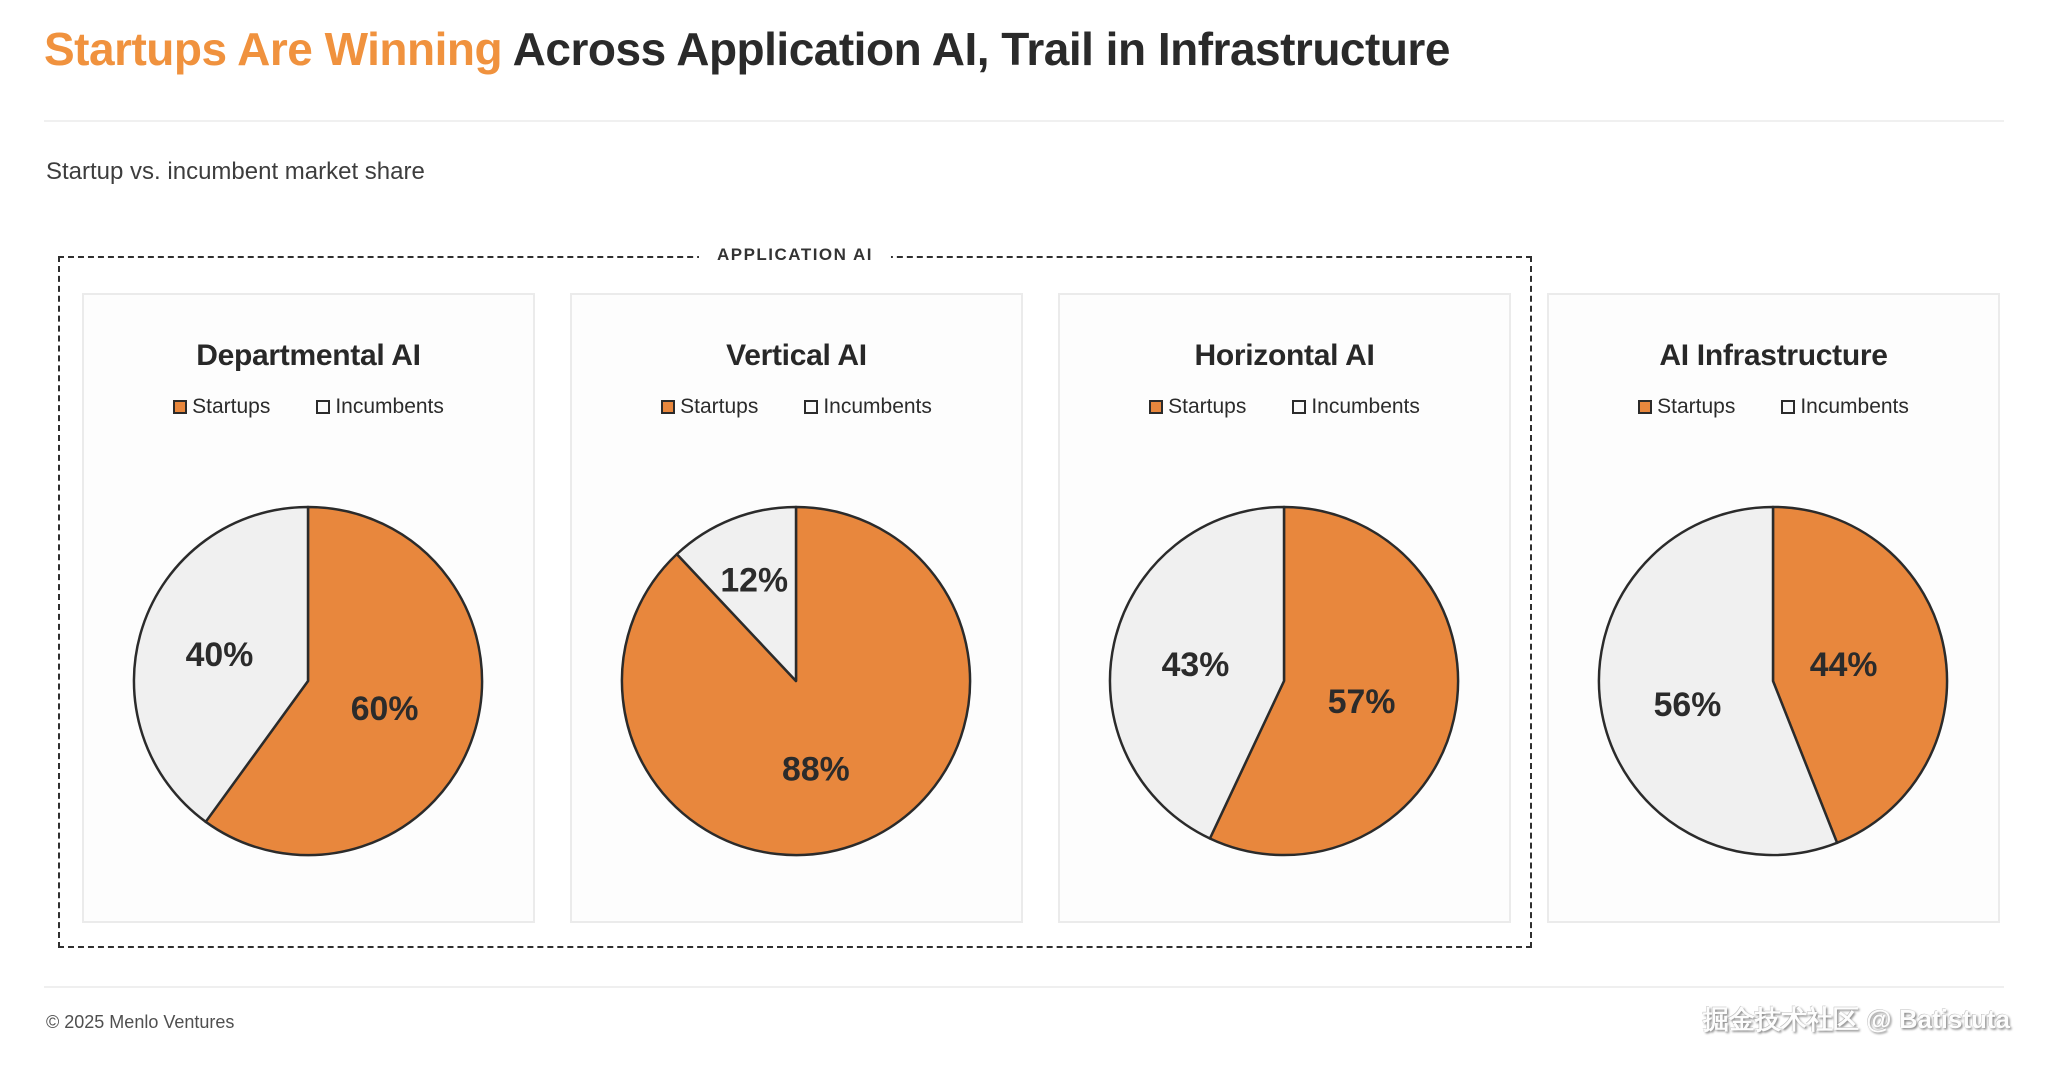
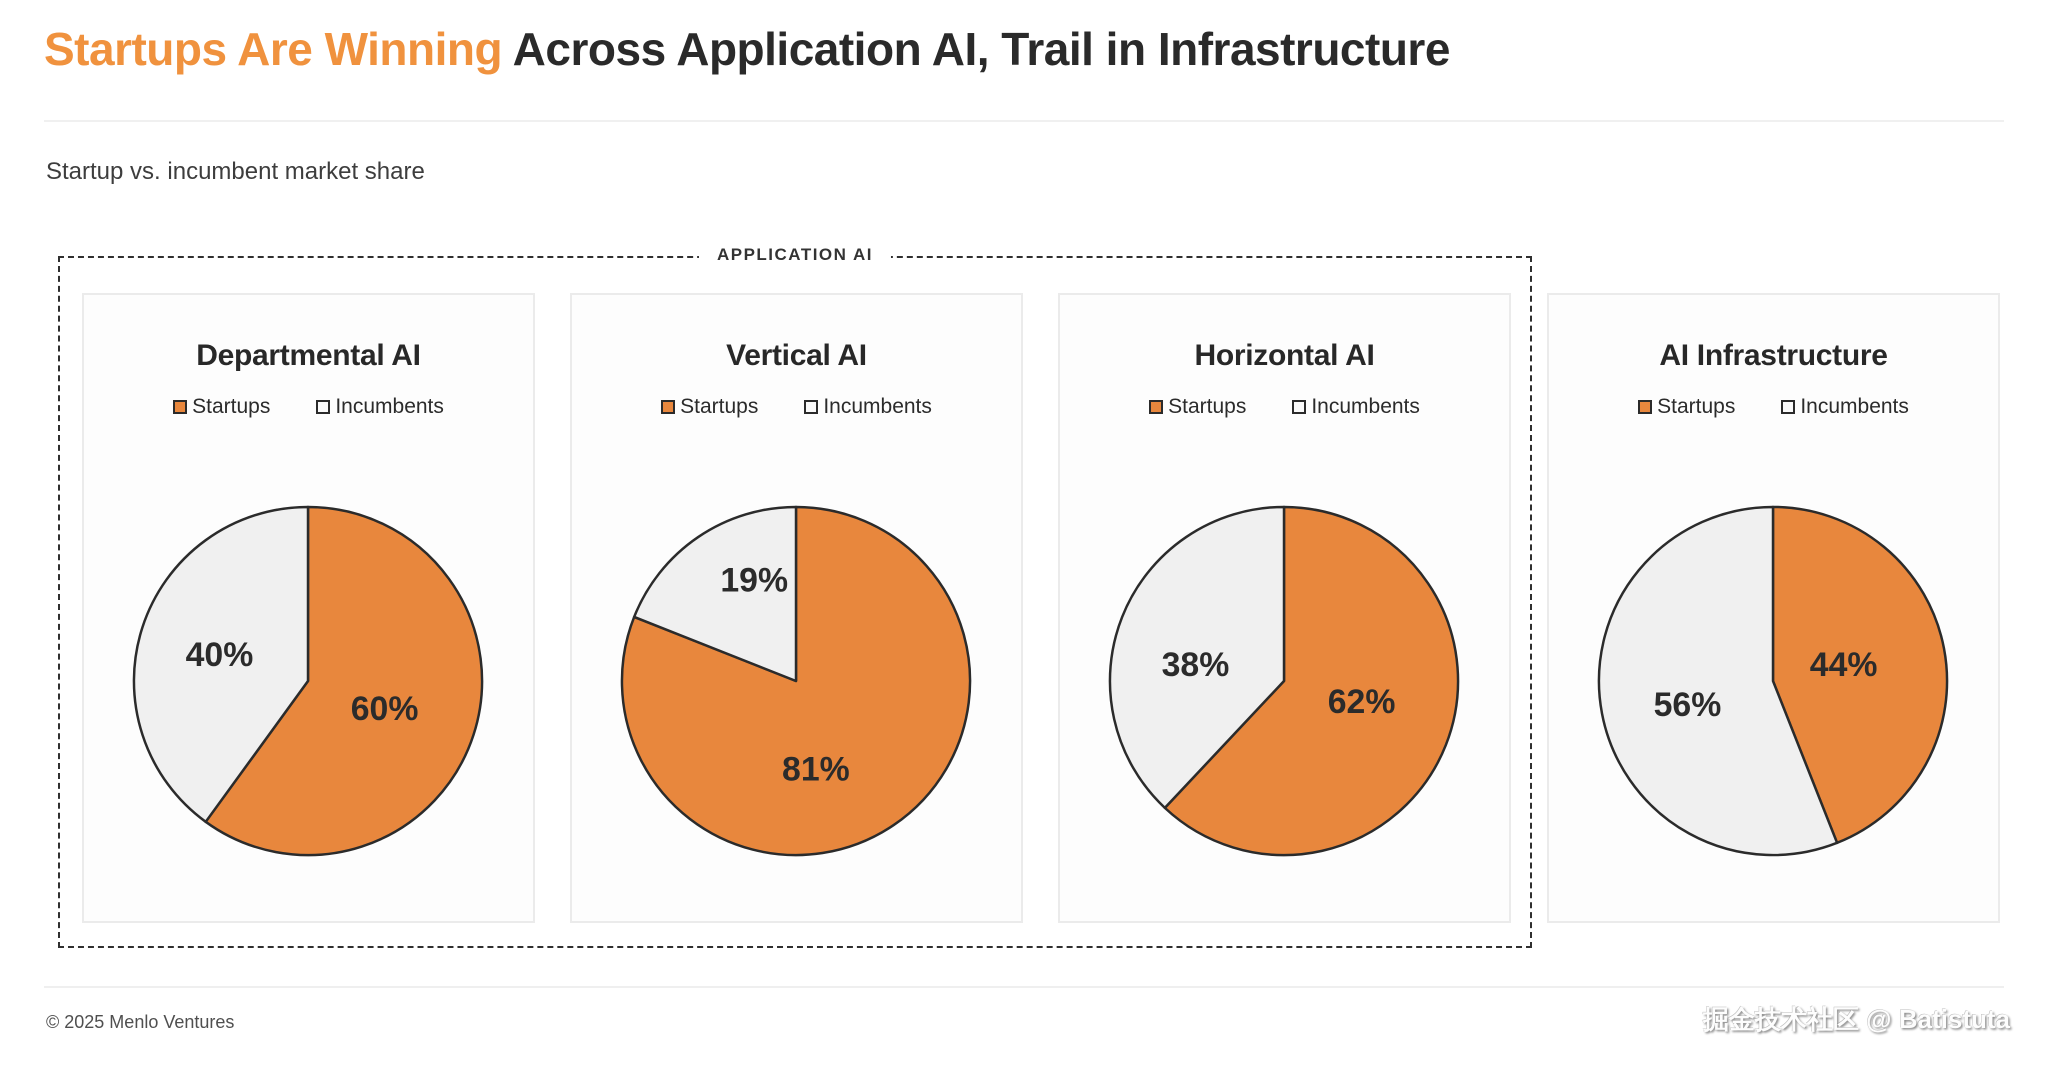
Vertical AI/Startups: 88% -> 81%
Vertical AI/Incumbents: 12% -> 19%
Horizontal AI/Startups: 57% -> 62%
Horizontal AI/Incumbents: 43% -> 38%
